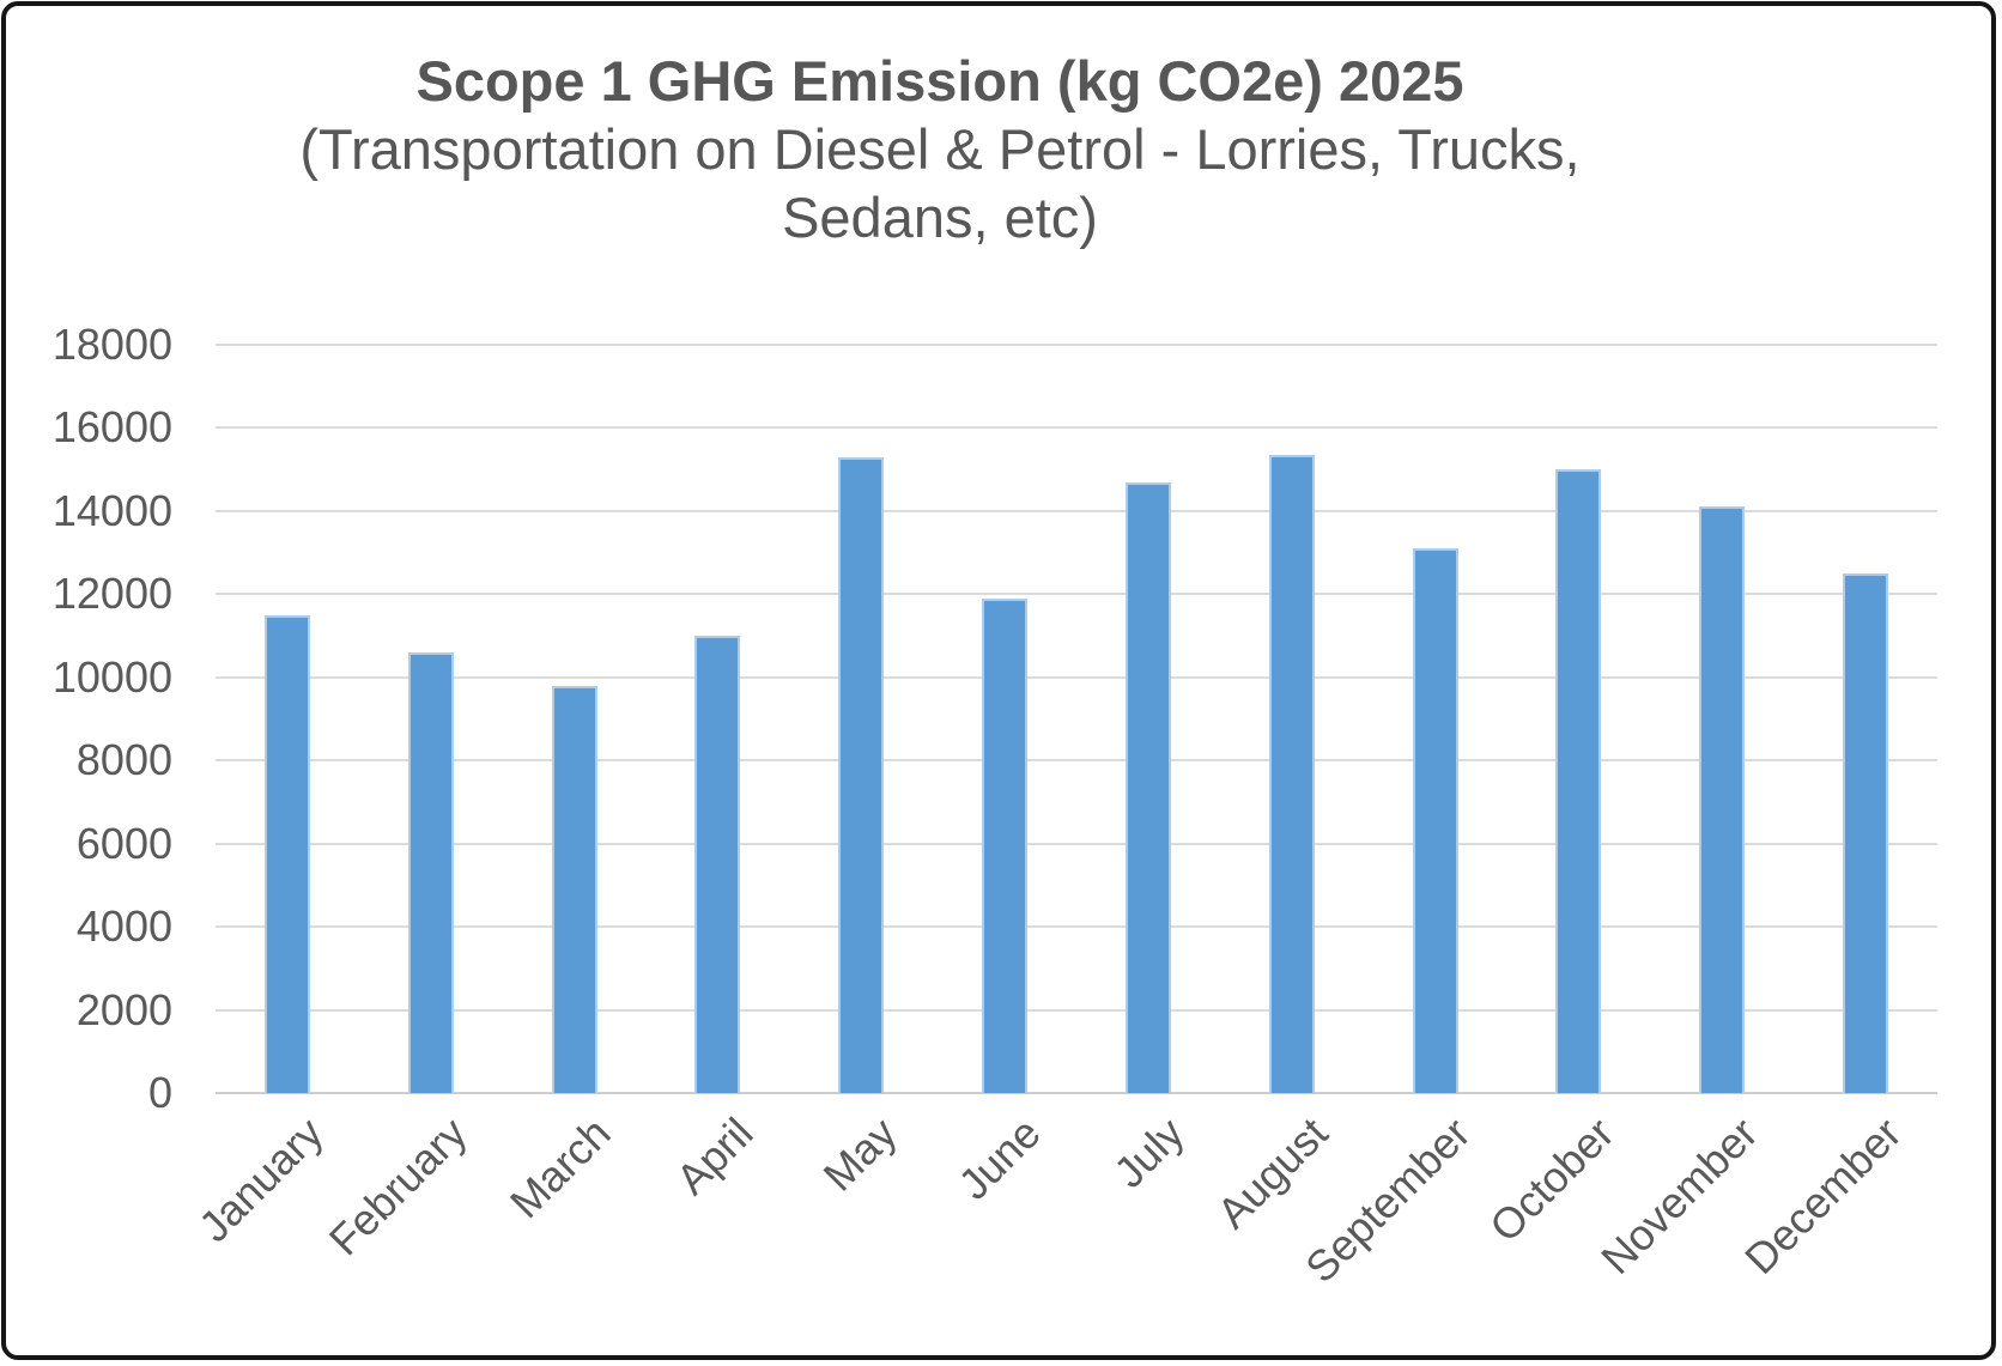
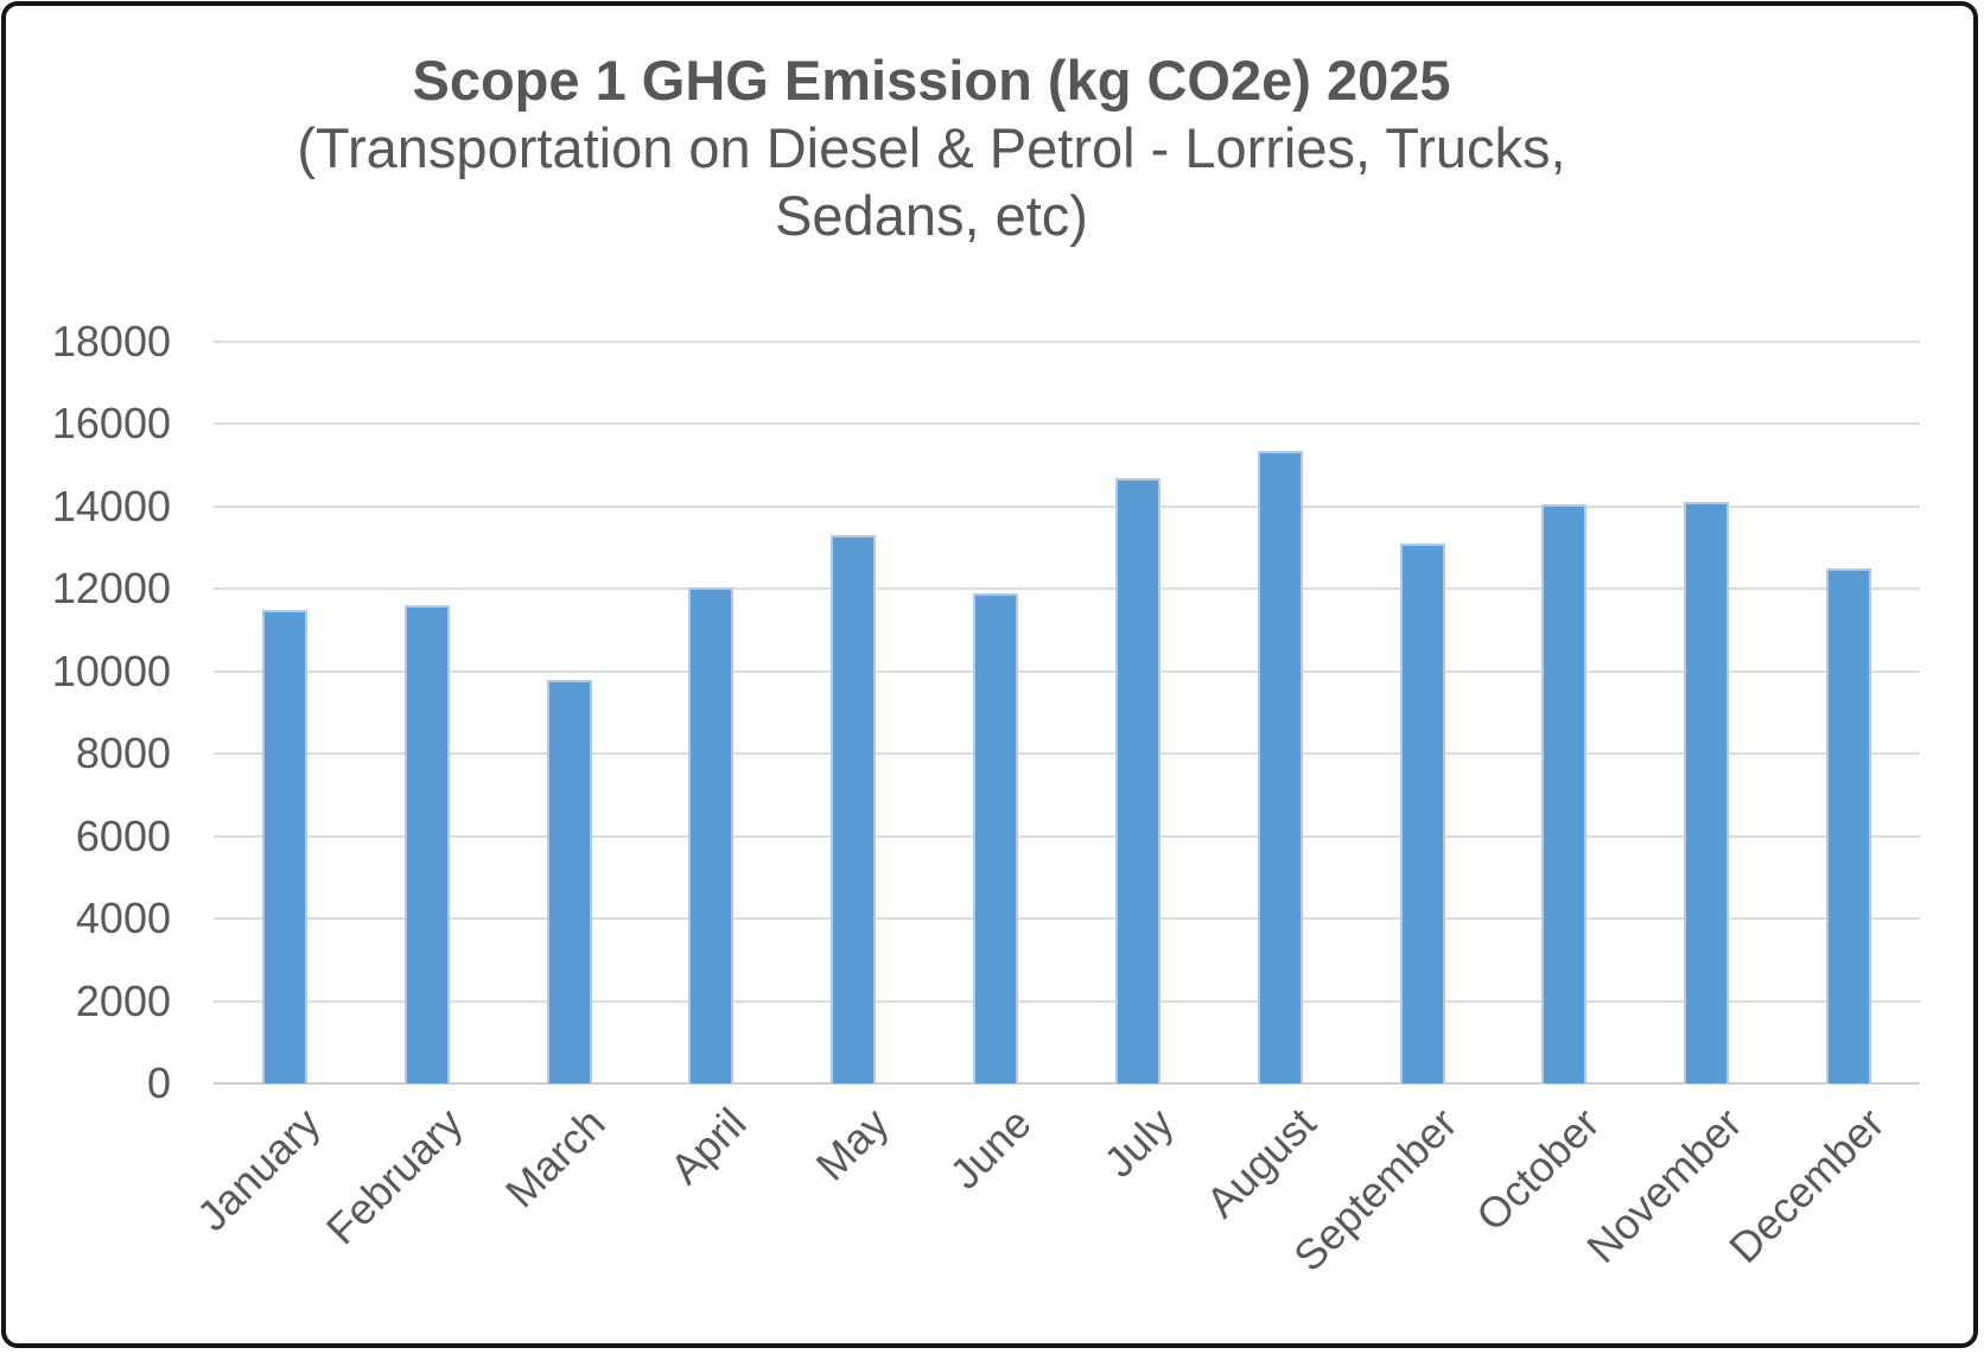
February: 10600 -> 11600
April: 11000 -> 12000
May: 15300 -> 13300
October: 15000 -> 14000
